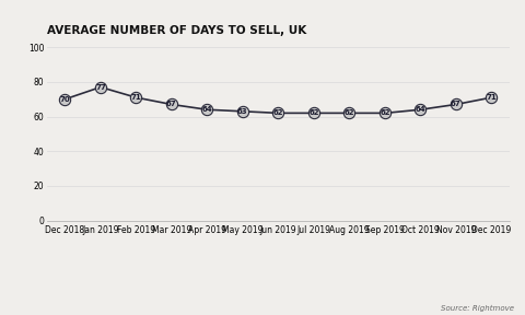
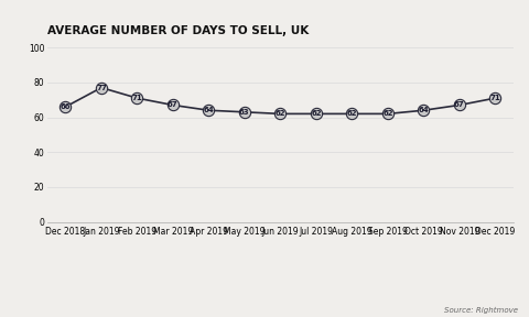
Dec 2018: 70 -> 66
